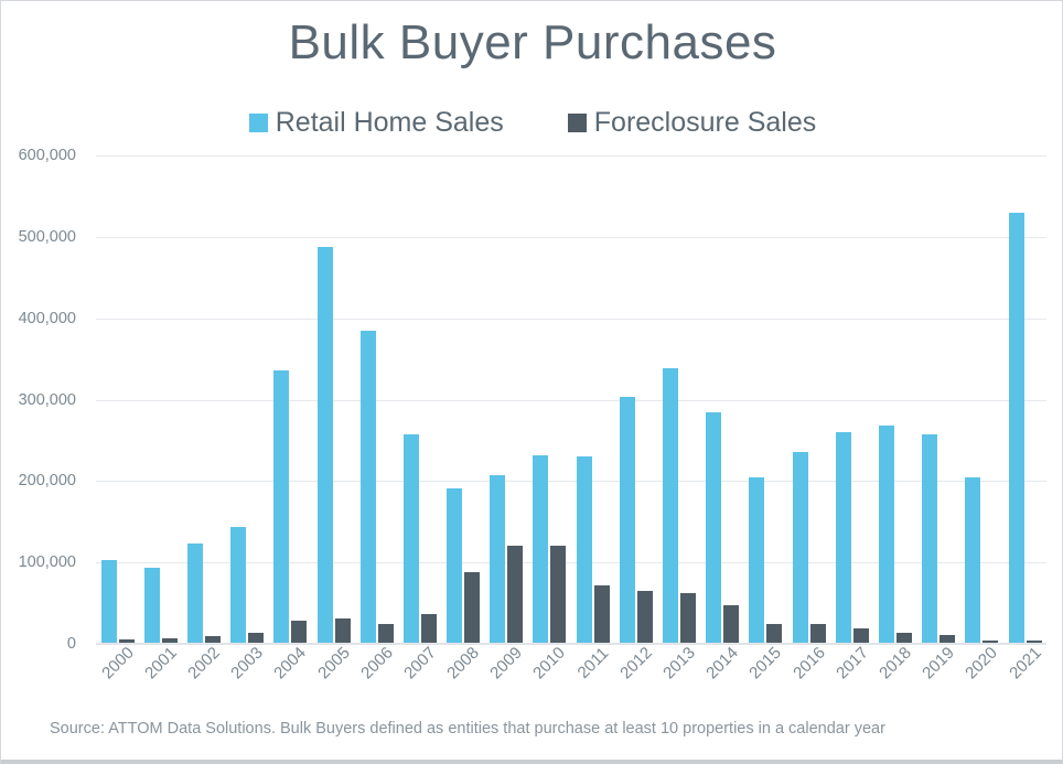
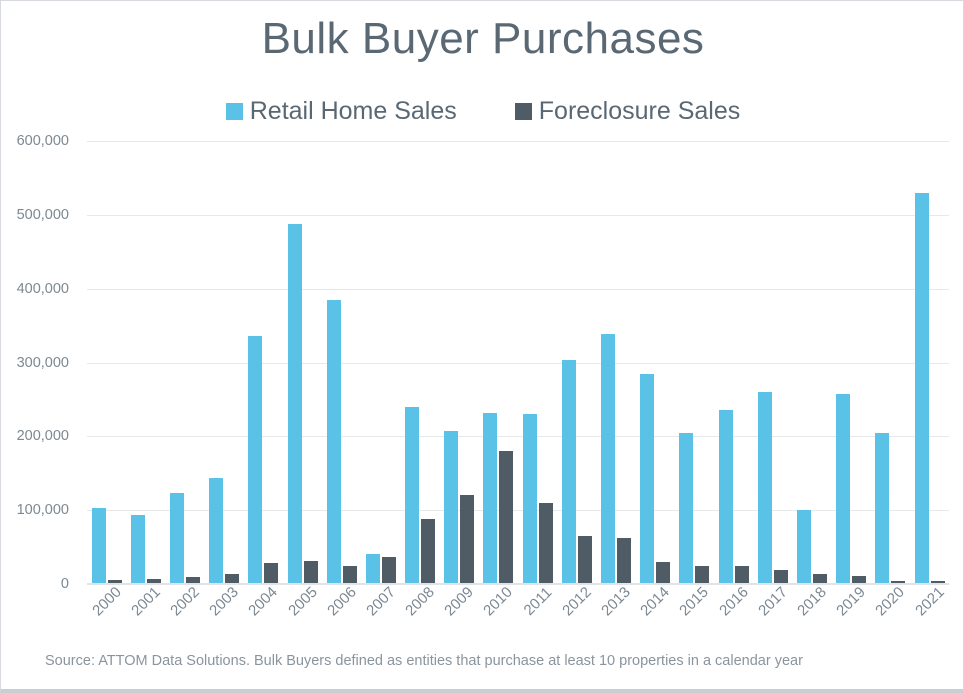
Retail Home Sales/2007: 260000 -> 40000
Retail Home Sales/2008: 190000 -> 240000
Foreclosure Sales/2010: 120000 -> 180000
Foreclosure Sales/2011: 70000 -> 110000
Foreclosure Sales/2014: 50000 -> 30000
Retail Home Sales/2018: 270000 -> 100000
